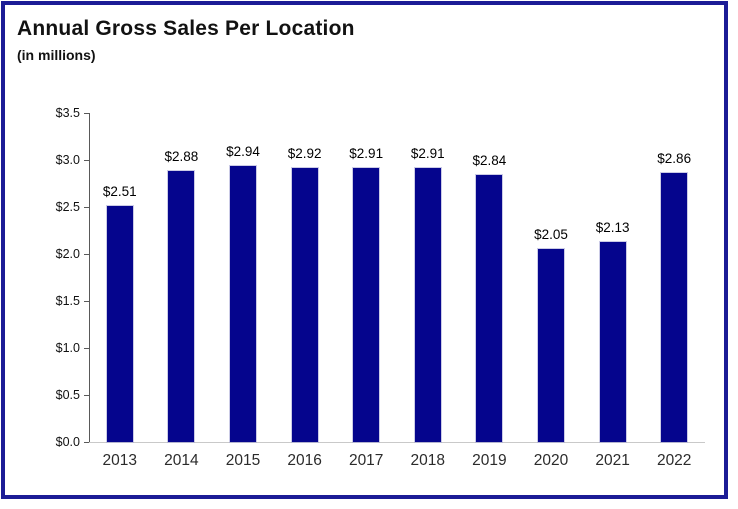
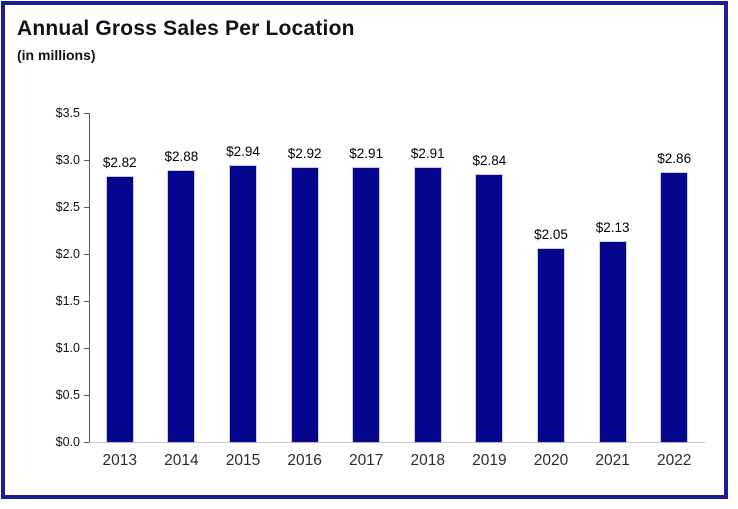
2013: $2.51 -> $2.82
